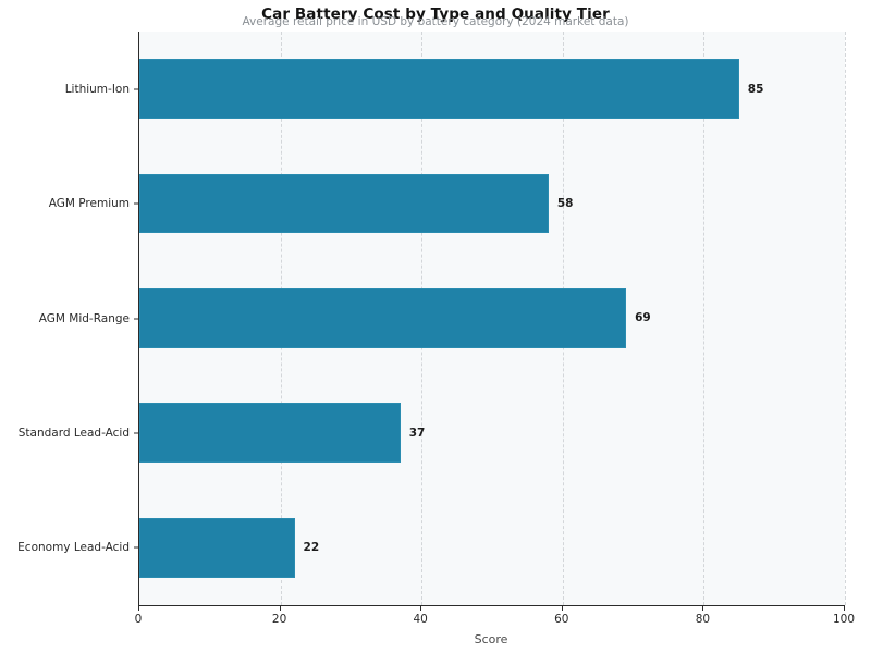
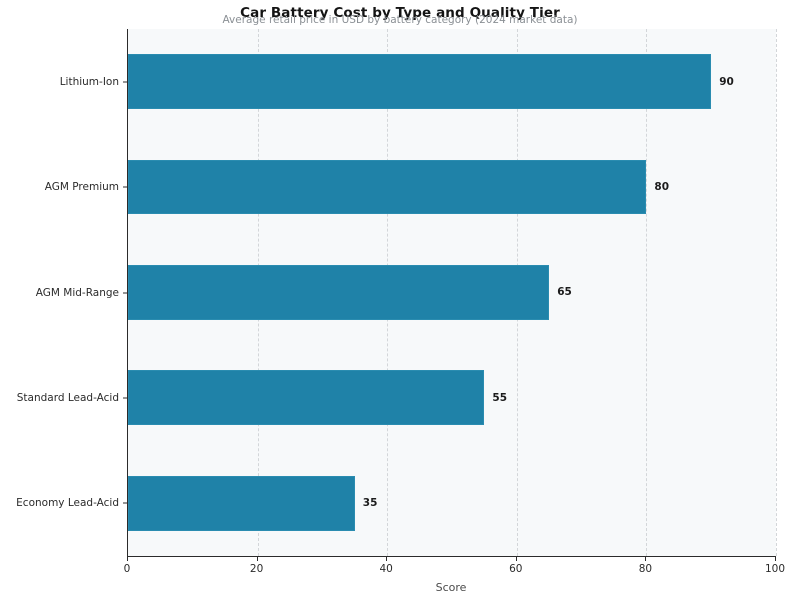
Lithium-Ion: 85 -> 90
AGM Premium: 58 -> 80
AGM Mid-Range: 69 -> 65
Standard Lead-Acid: 37 -> 55
Economy Lead-Acid: 22 -> 35
